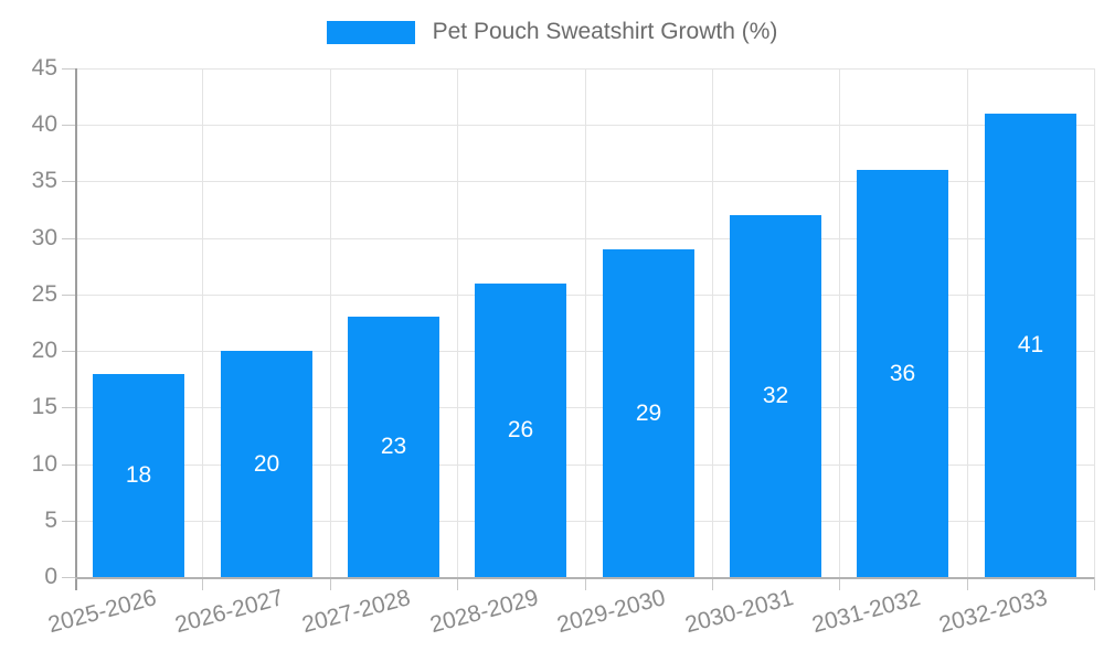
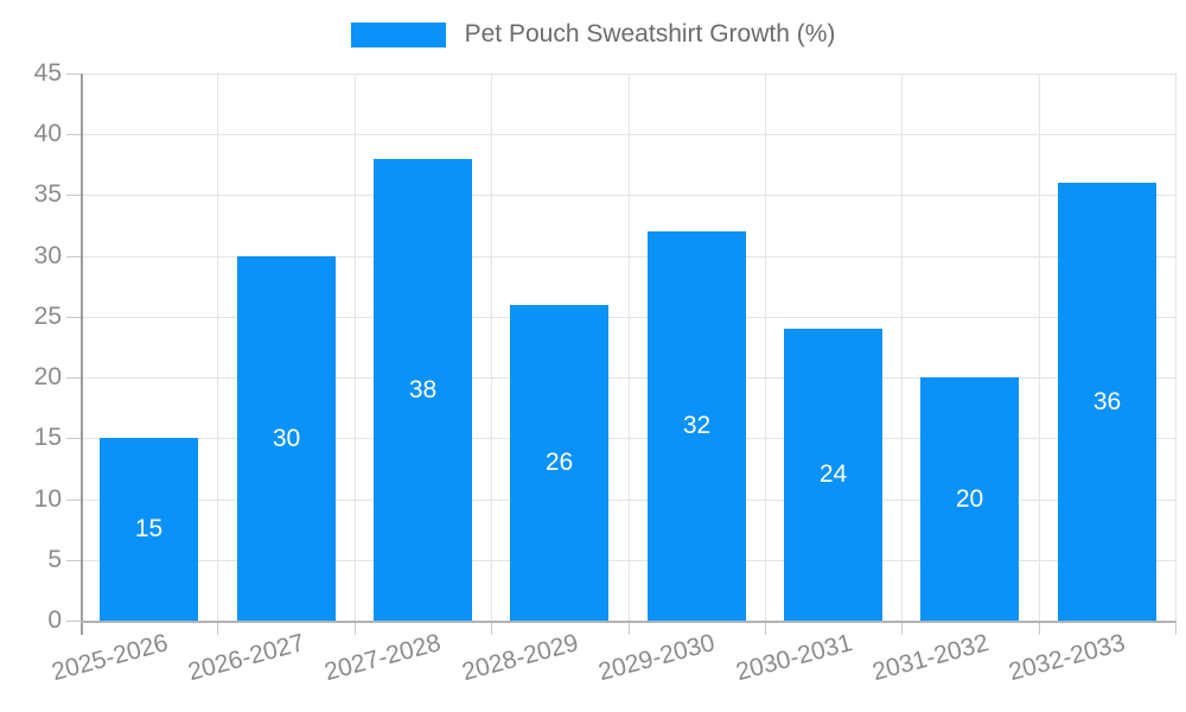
2025-2026: 18 -> 15
2026-2027: 20 -> 30
2027-2028: 23 -> 38
2029-2030: 29 -> 32
2030-2031: 32 -> 24
2031-2032: 36 -> 20
2032-2033: 41 -> 36
